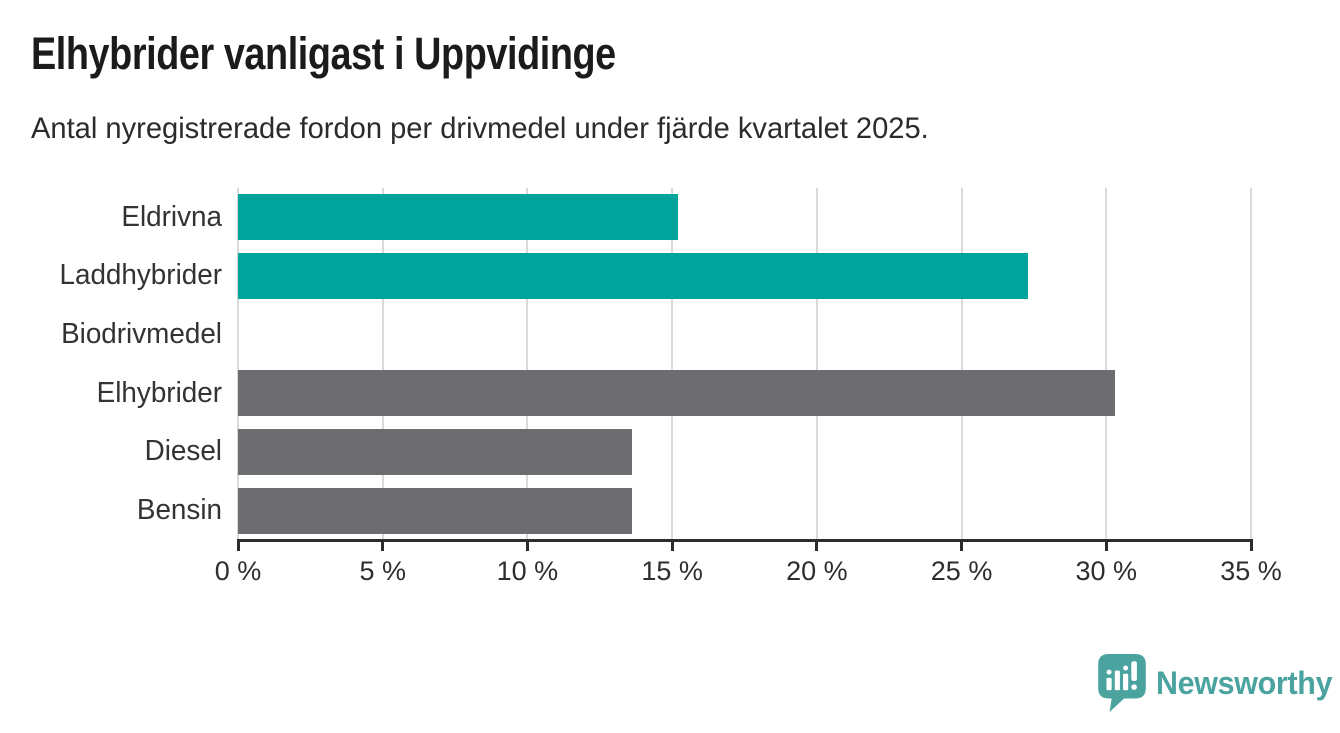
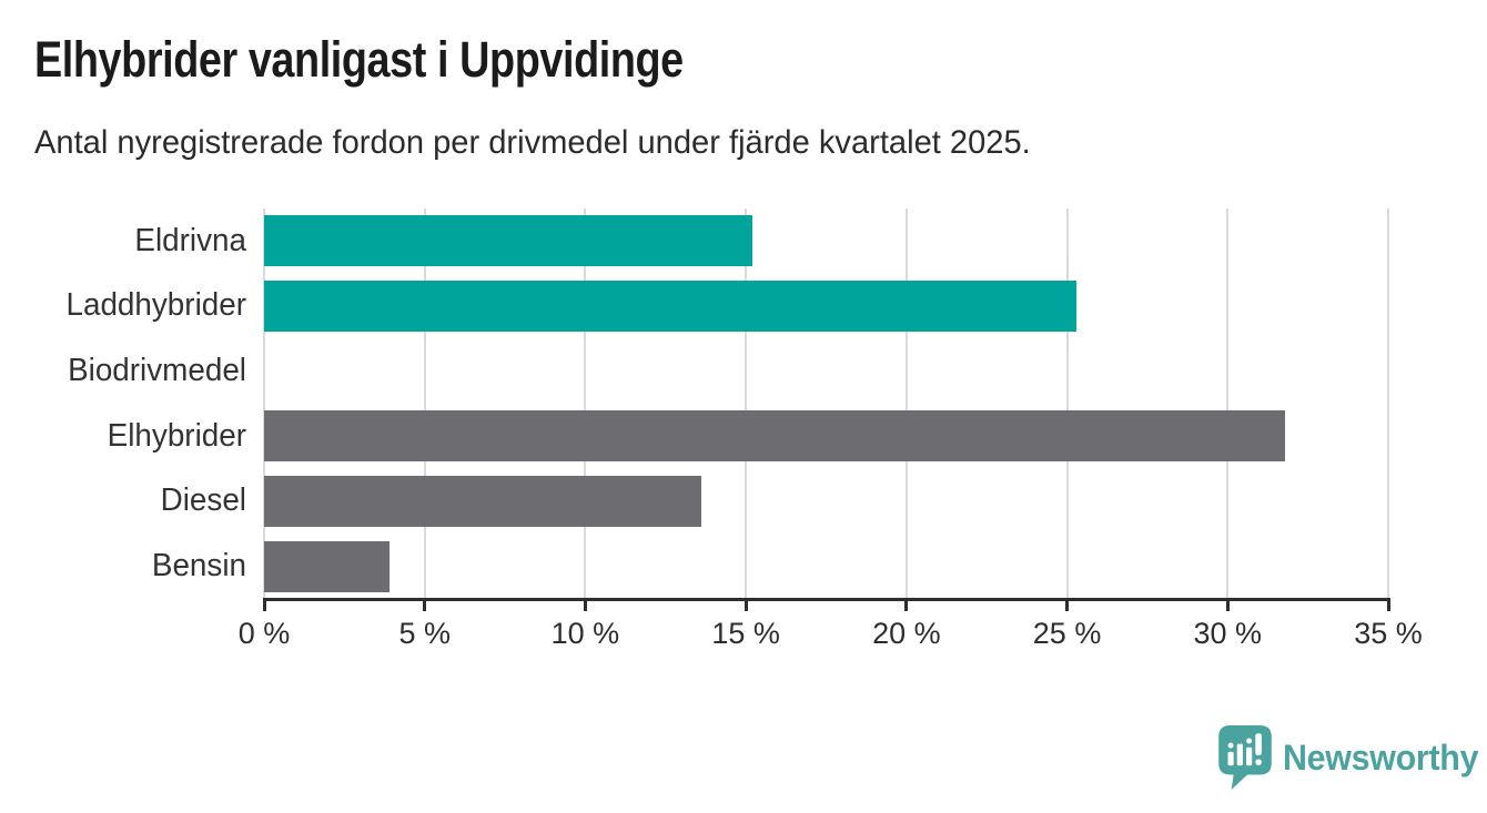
Laddhybrider: 27.3% -> 25.3%
Elhybrider: 30.3% -> 31.8%
Bensin: 13.6% -> 3.9%
